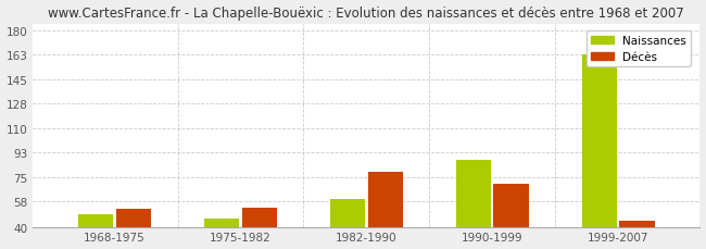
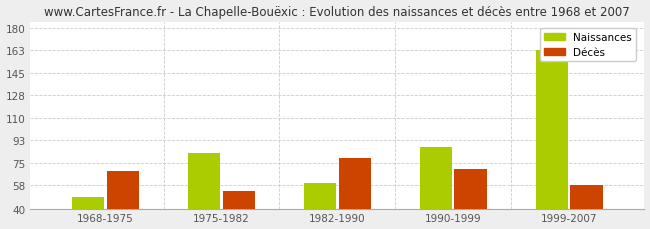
Décès/1968-1975: 53 -> 69
Naissances/1975-1982: 46 -> 83
Décès/1999-2007: 44 -> 58
